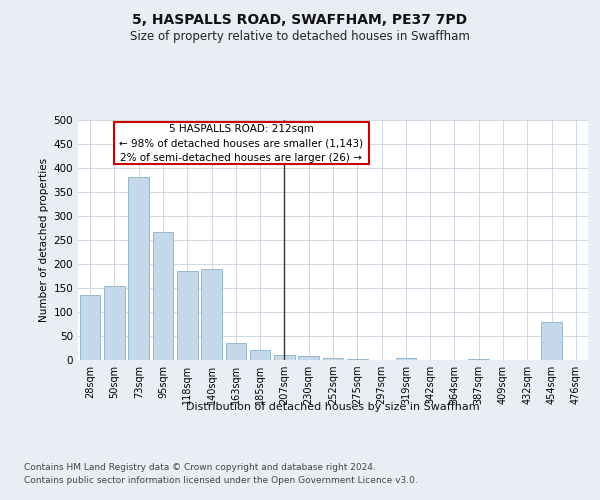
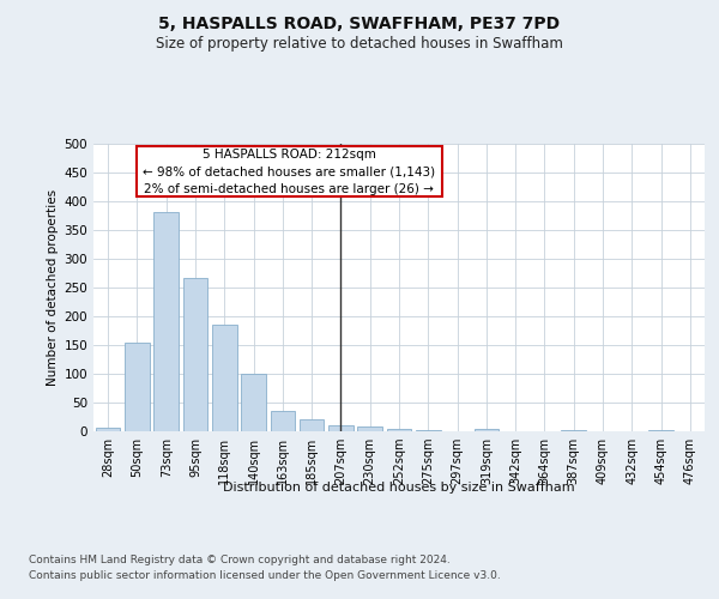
28sqm: 135 -> 6
140sqm: 190 -> 101
454sqm: 80 -> 3
